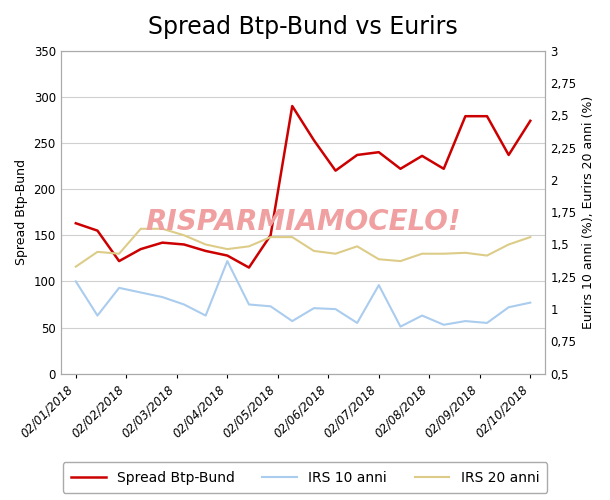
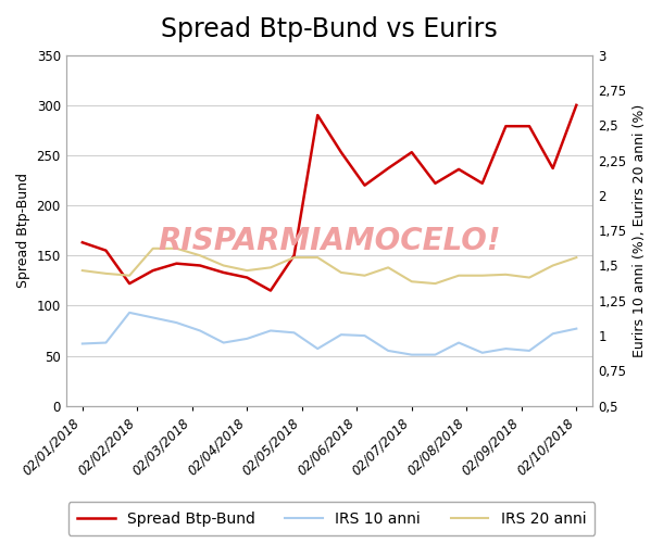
IRS 10 anni/02/01/2018: 100 -> 62
IRS 20 anni/02/01/2018: 116 -> 135
IRS 10 anni/02/04/2018: 122 -> 67
Spread Btp-Bund/02/07/2018: 240 -> 253
IRS 10 anni/02/07/2018: 96 -> 51
Spread Btp-Bund/02/10/2018: 274 -> 300
